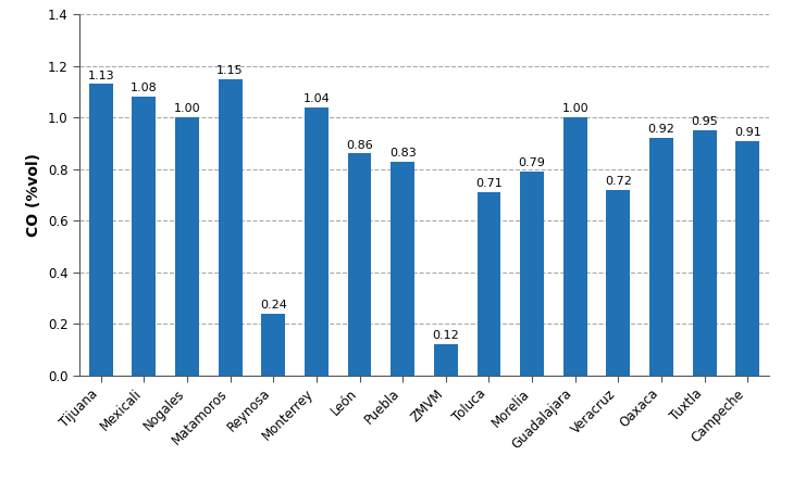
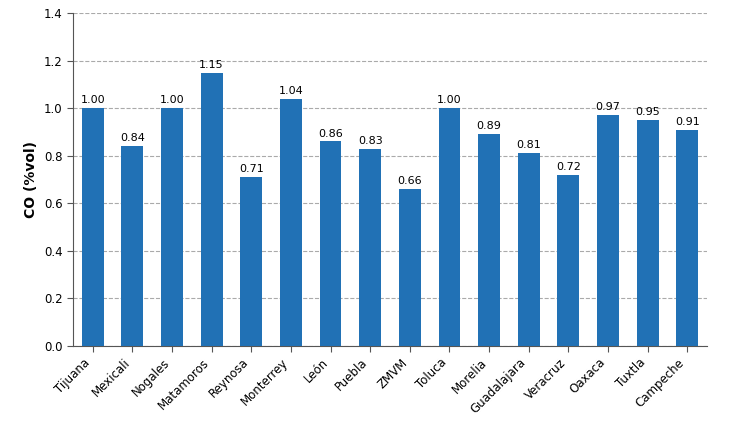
Tijuana: 1.13 -> 1.00
Mexicali: 1.08 -> 0.84
Reynosa: 0.24 -> 0.71
ZMVM: 0.12 -> 0.66
Toluca: 0.71 -> 1.00
Morelia: 0.79 -> 0.89
Guadalajara: 1.00 -> 0.81
Oaxaca: 0.92 -> 0.97
